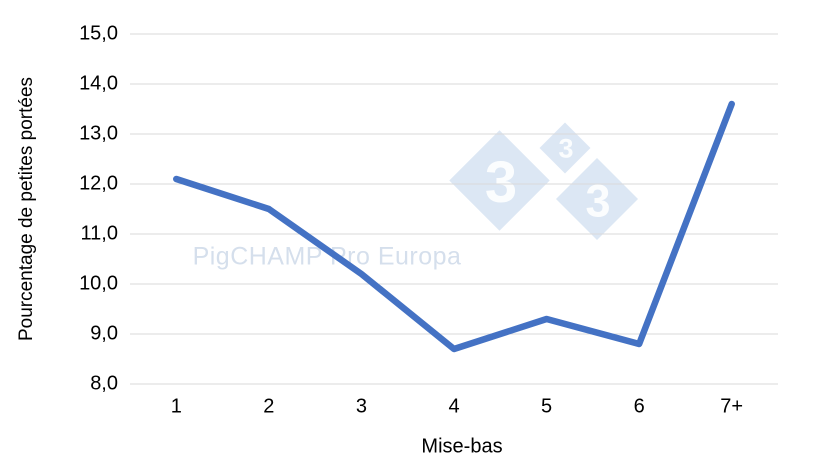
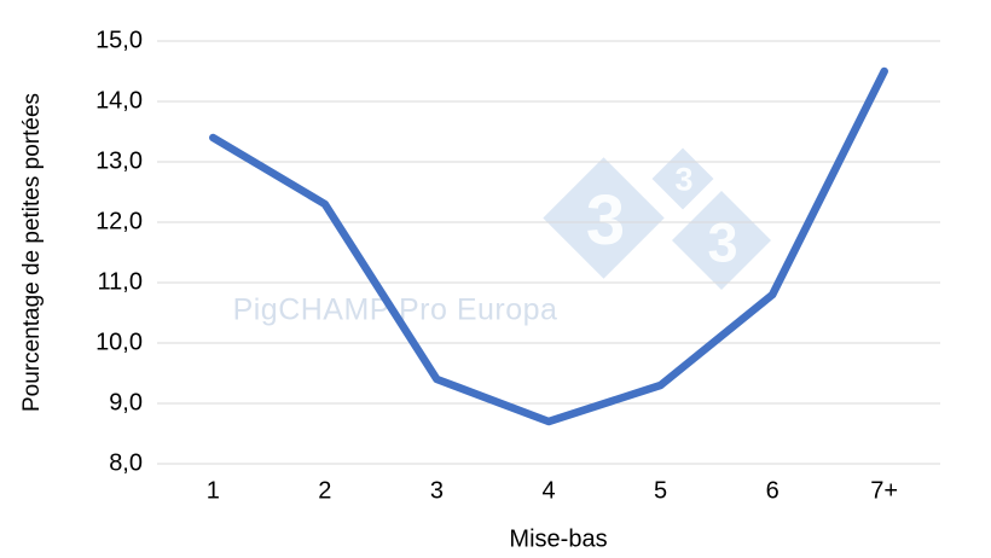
1: 12,1 -> 13,4
2: 11,5 -> 12,3
3: 10,2 -> 9,4
6: 8,8 -> 10,8
7+: 13,6 -> 14,5
